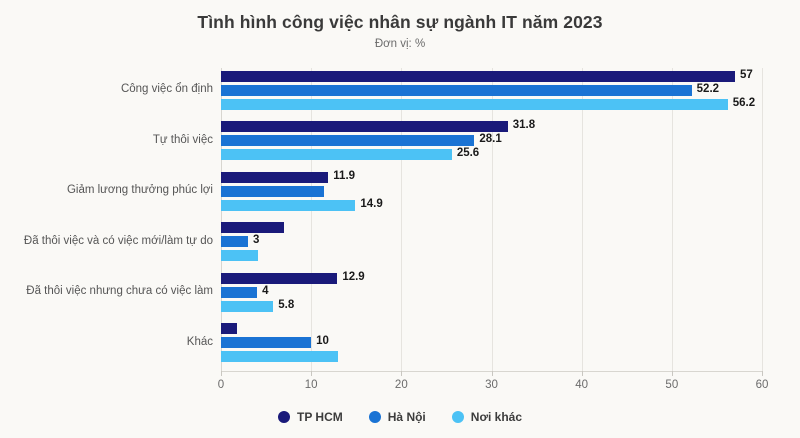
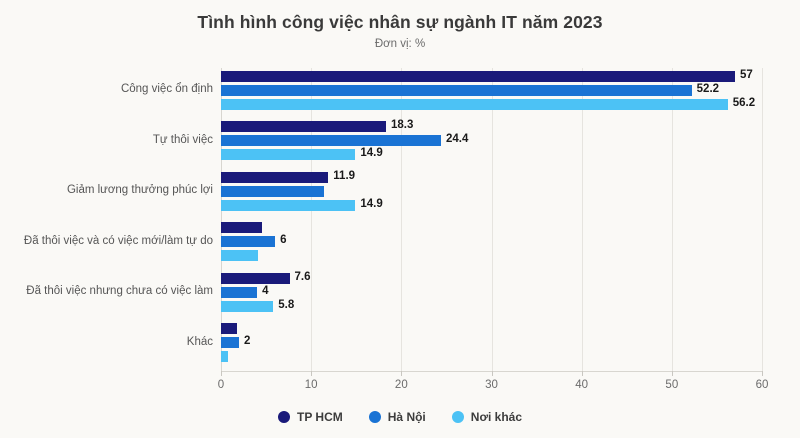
TP HCM/Tự thôi việc: 31.8 -> 18.3
Hà Nội/Tự thôi việc: 28.1 -> 24.4
Nơi khác/Tự thôi việc: 25.6 -> 14.9
TP HCM/Đã thôi việc và có việc mới/làm tự do: 7 -> 5
Hà Nội/Đã thôi việc và có việc mới/làm tự do: 3 -> 6
TP HCM/Đã thôi việc nhưng chưa có việc làm: 12.9 -> 7.6
Hà Nội/Khác: 10 -> 2
Nơi khác/Khác: 13 -> 1
